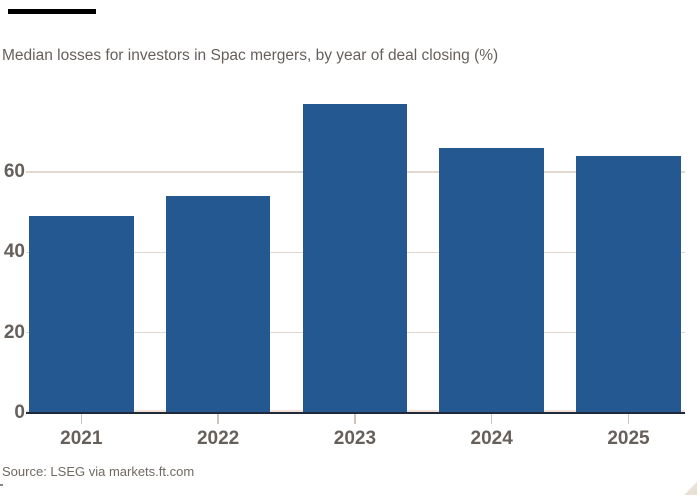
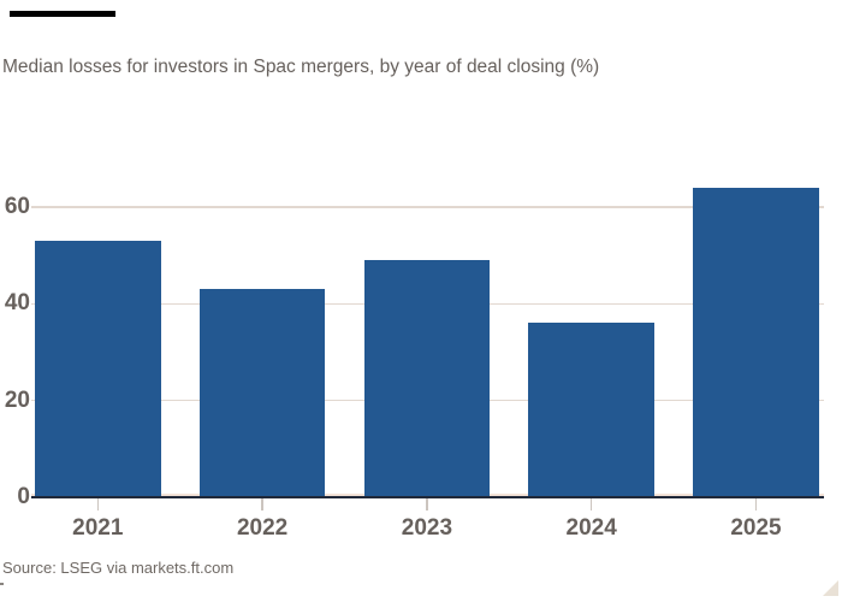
2021: 49 -> 53
2022: 54 -> 43
2023: 77 -> 49
2024: 66 -> 36
